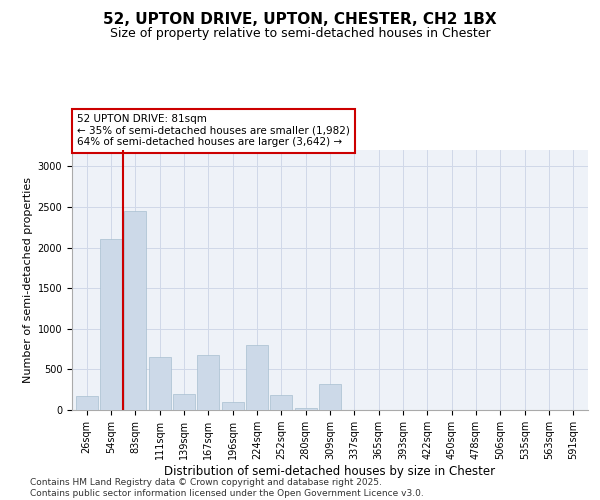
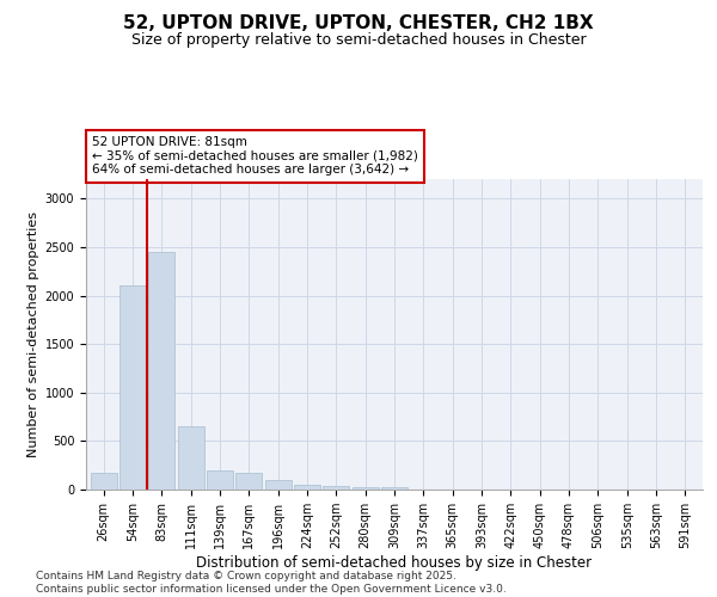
167sqm: 680 -> 180
224sqm: 800 -> 60
252sqm: 180 -> 40
309sqm: 320 -> 20
